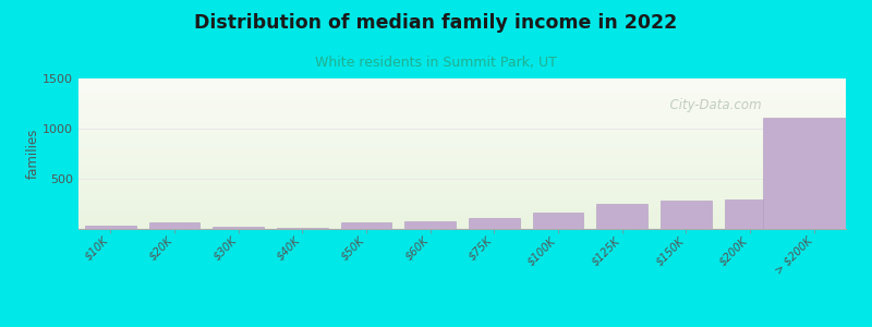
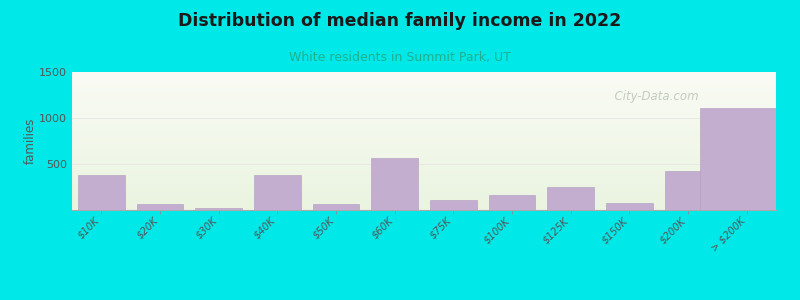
$10K: 30 -> 380
$40K: 10 -> 380
$60K: 80 -> 560
$150K: 280 -> 80
$200K: 290 -> 420
